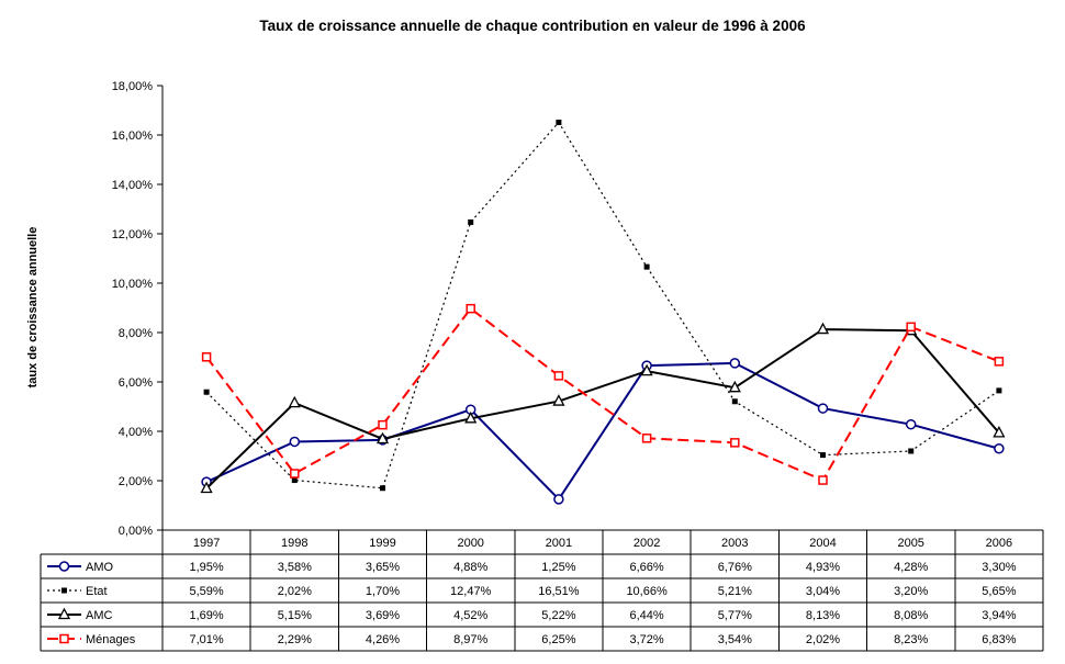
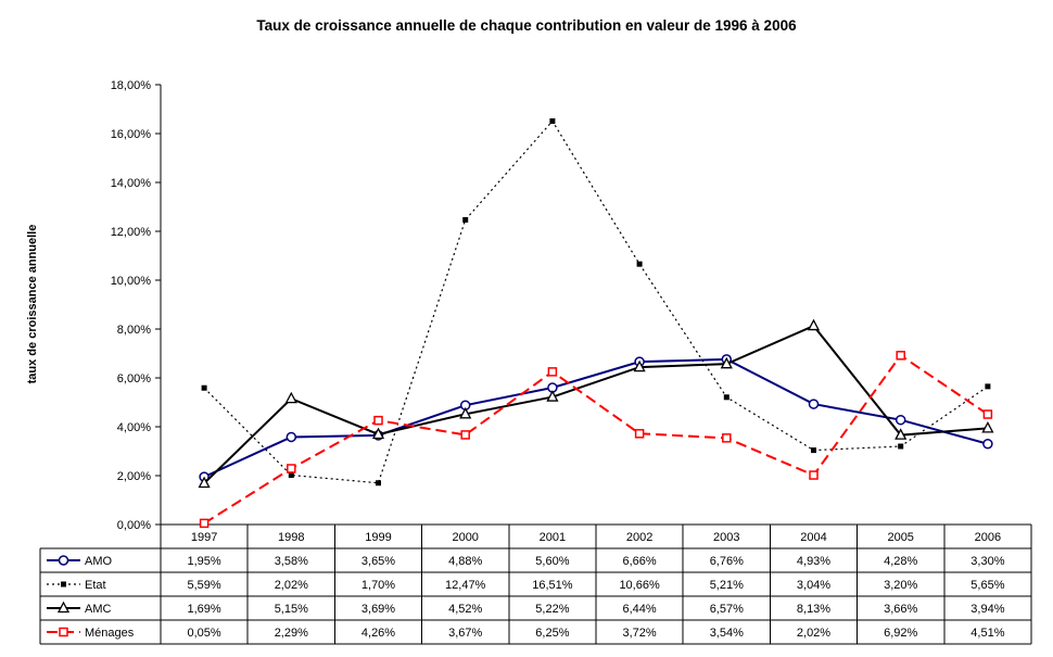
Ménages/1997: 7,01% -> 0,05%
Ménages/2000: 8,97% -> 3,67%
AMO/2001: 1,25% -> 5,60%
AMC/2003: 5,77% -> 6,57%
AMC/2005: 8,08% -> 3,66%
Ménages/2005: 8,23% -> 6,92%
Ménages/2006: 6,83% -> 4,51%
